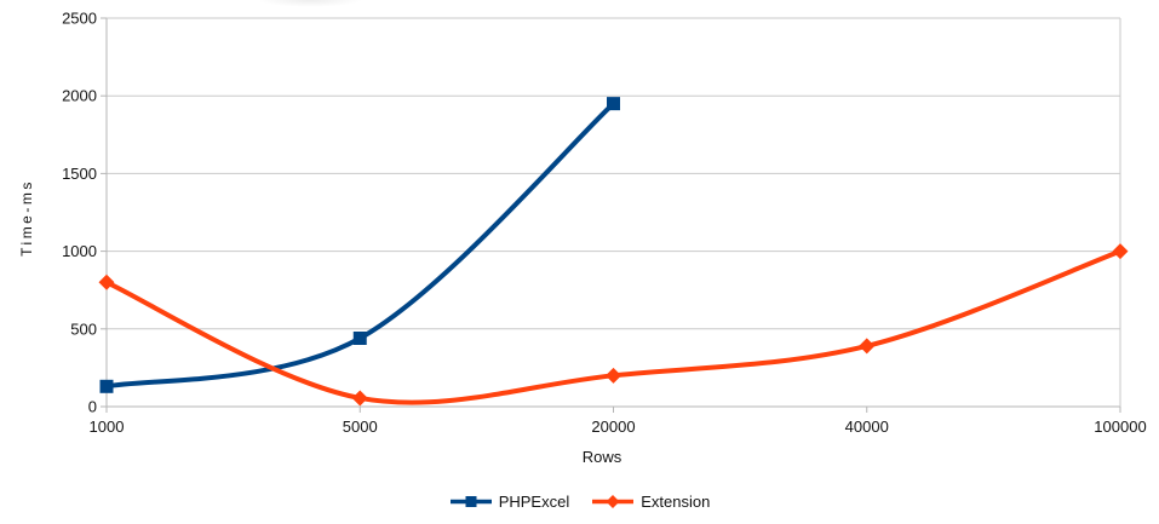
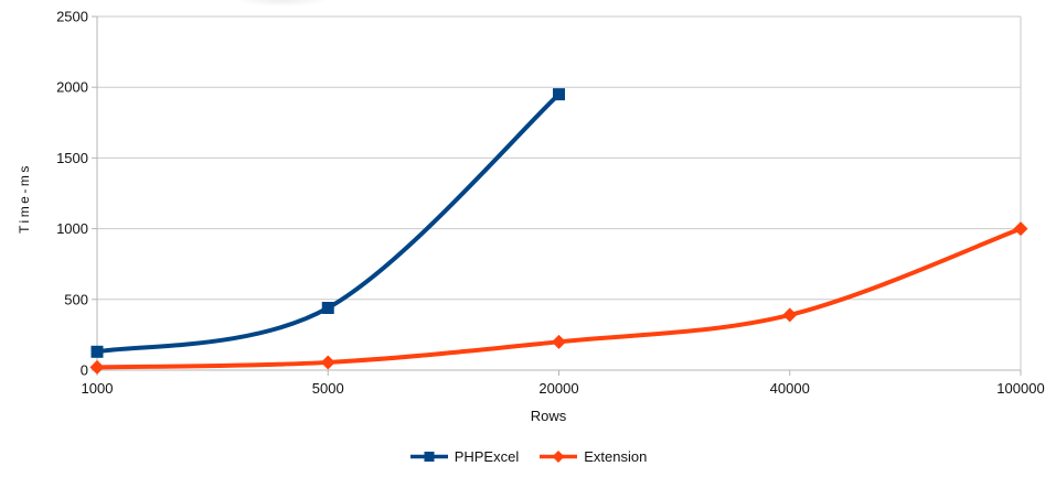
Extension/1000: 800 -> 20
